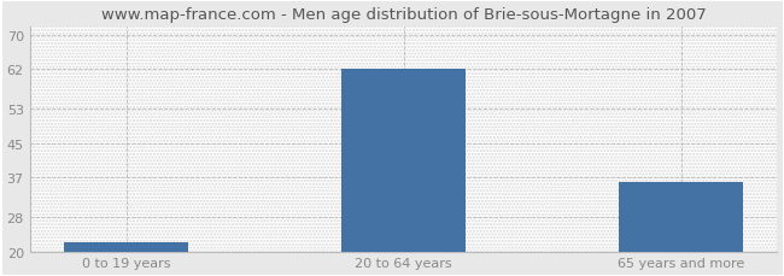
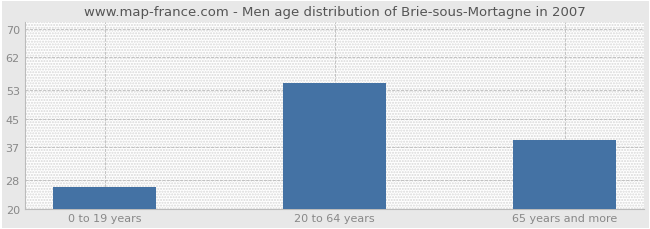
0 to 19 years: 22 -> 26
20 to 64 years: 62 -> 55
65 years and more: 36 -> 39
